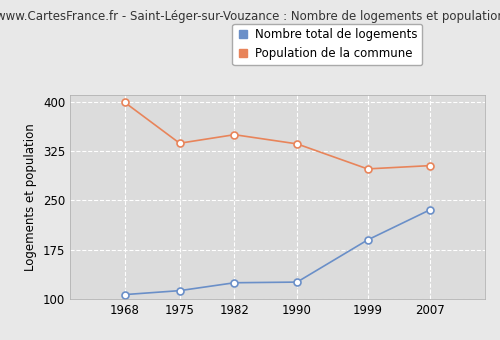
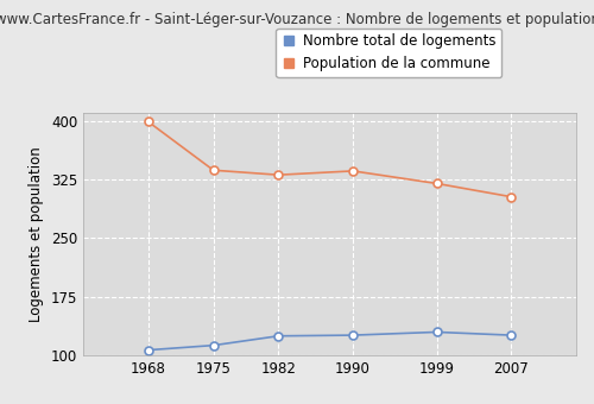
Population de la commune/1982: 350 -> 331
Nombre total de logements/1999: 190 -> 130
Population de la commune/1999: 298 -> 320
Nombre total de logements/2007: 236 -> 126
